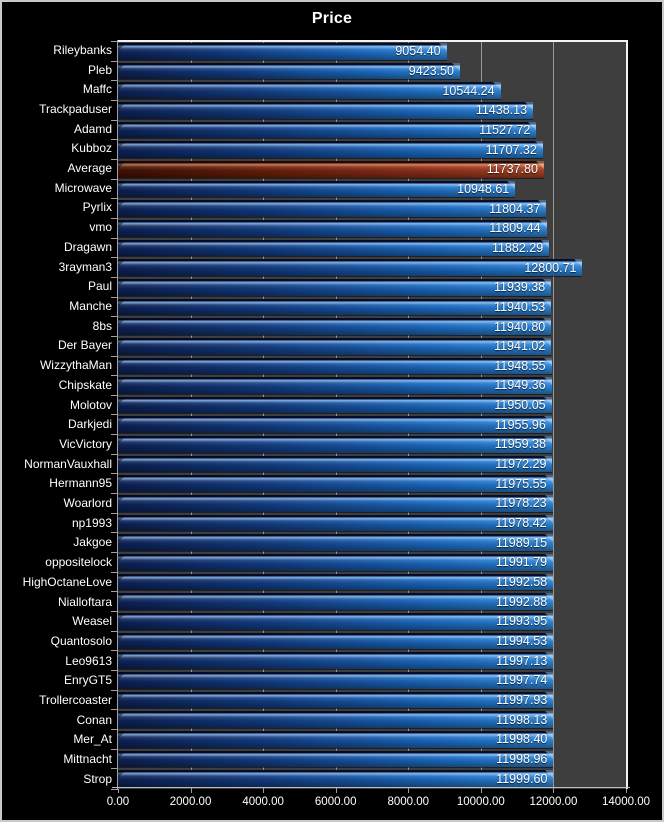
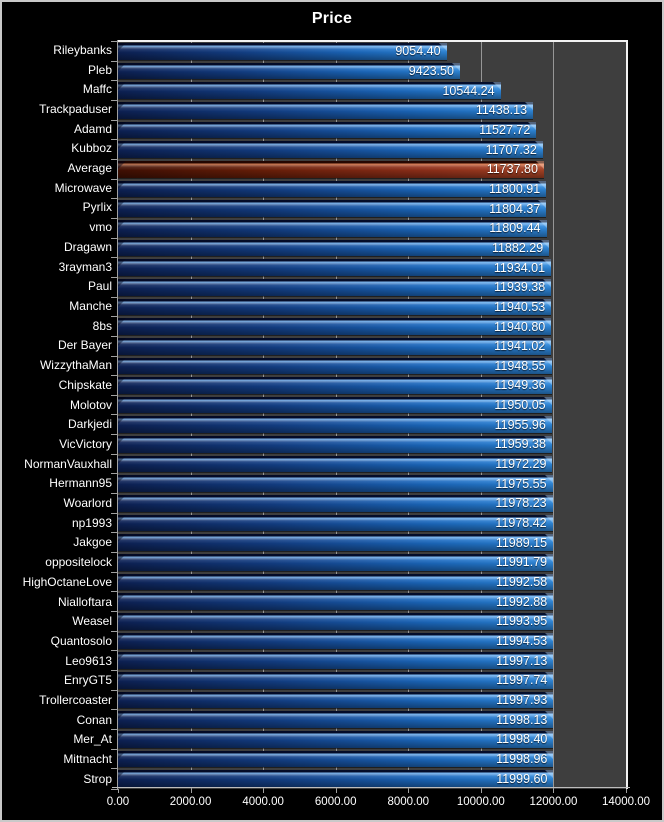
Microwave: 10948.61 -> 11800.91
3rayman3: 12800.71 -> 11934.01
